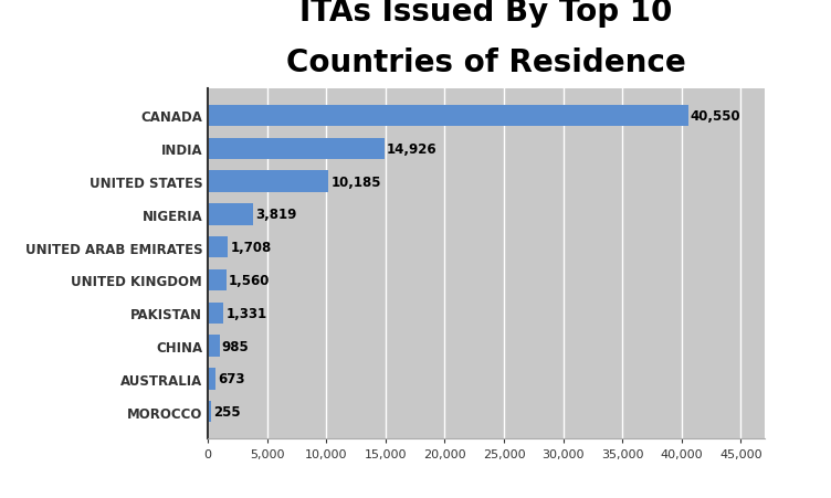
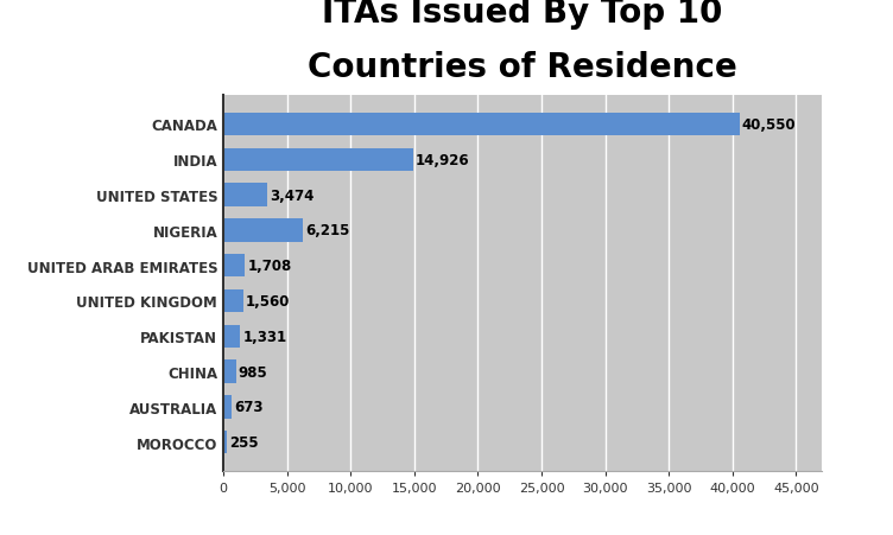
UNITED STATES: 10,185 -> 3,474
NIGERIA: 3,819 -> 6,215
